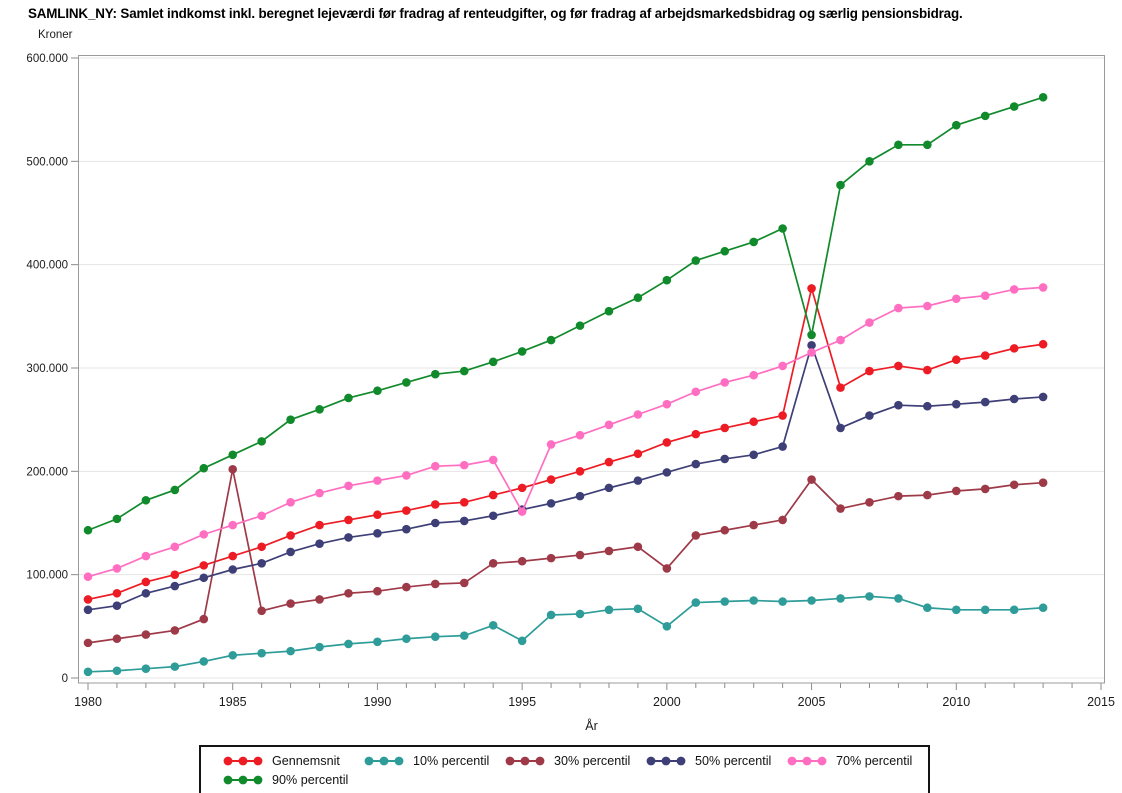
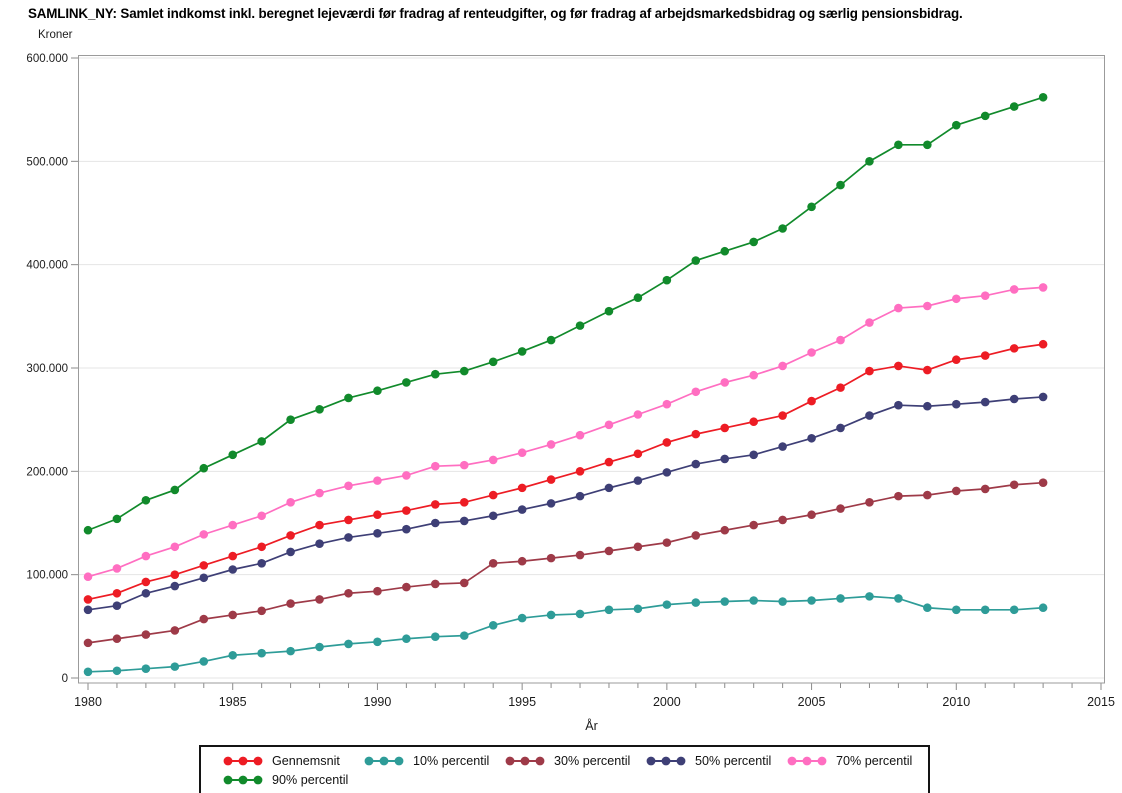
30% percentil/1985: 202000 -> 61000
10% percentil/1995: 36000 -> 58000
70% percentil/1995: 161000 -> 218000
10% percentil/2000: 50000 -> 71000
30% percentil/2000: 106000 -> 131000
Gennemsnit/2005: 377000 -> 268000
30% percentil/2005: 192000 -> 158000
50% percentil/2005: 322000 -> 232000
90% percentil/2005: 332000 -> 456000
